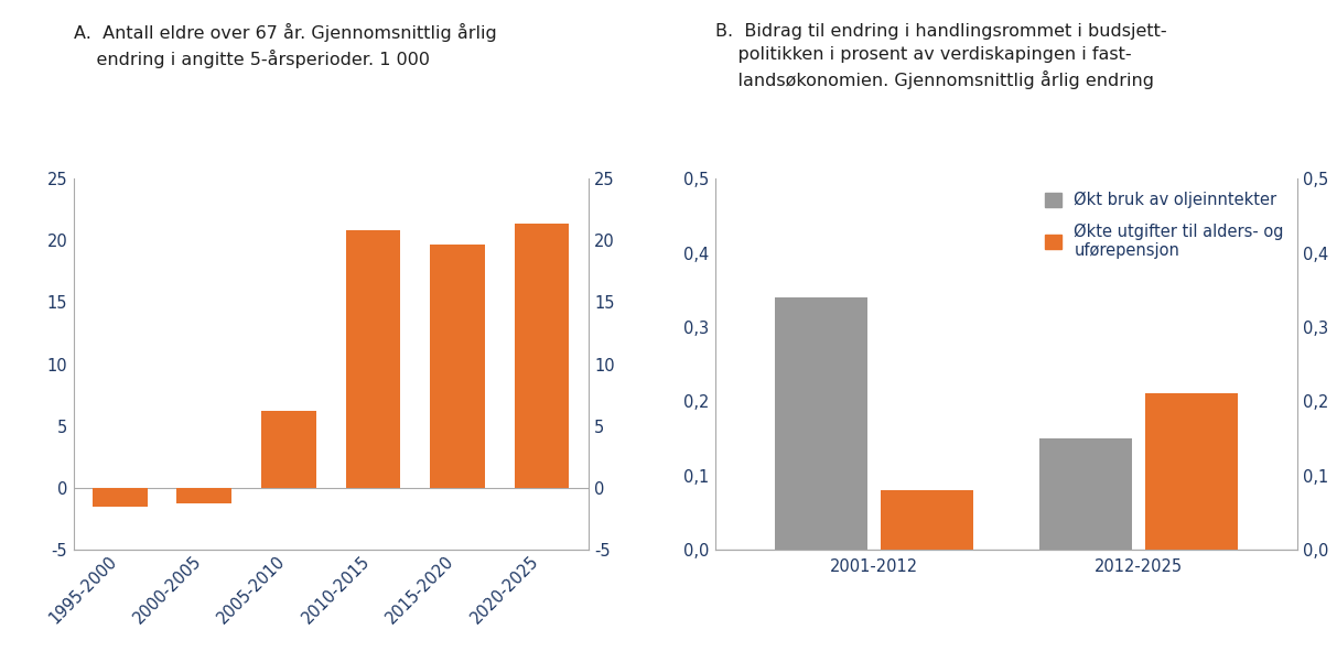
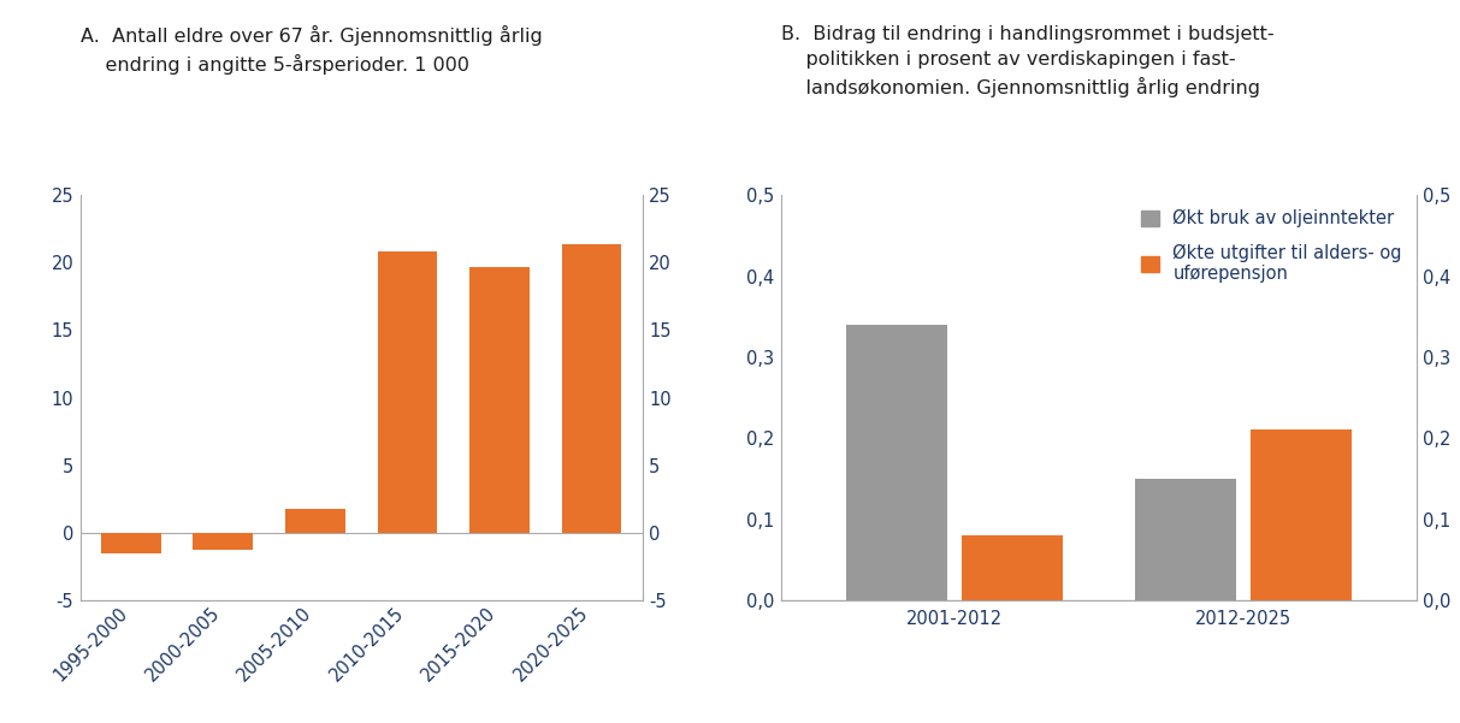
2005-2010: 6.2 -> 1.8
